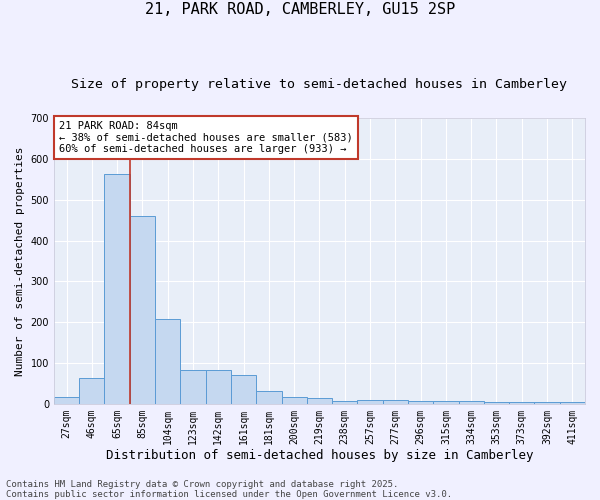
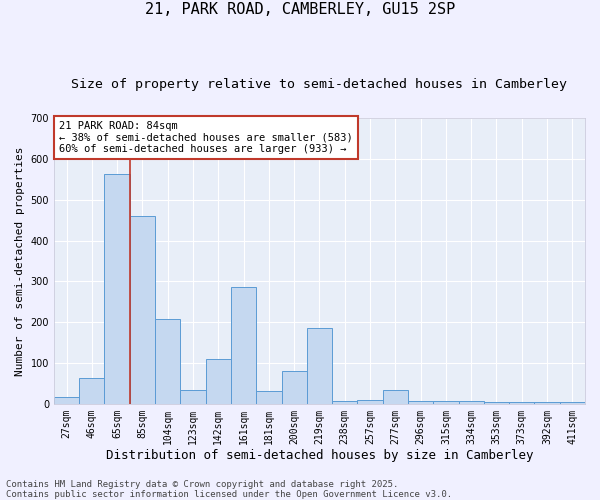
123sqm: 84 -> 35
142sqm: 84 -> 110
161sqm: 71 -> 285
200sqm: 16 -> 80
219sqm: 15 -> 185
277sqm: 9 -> 35
